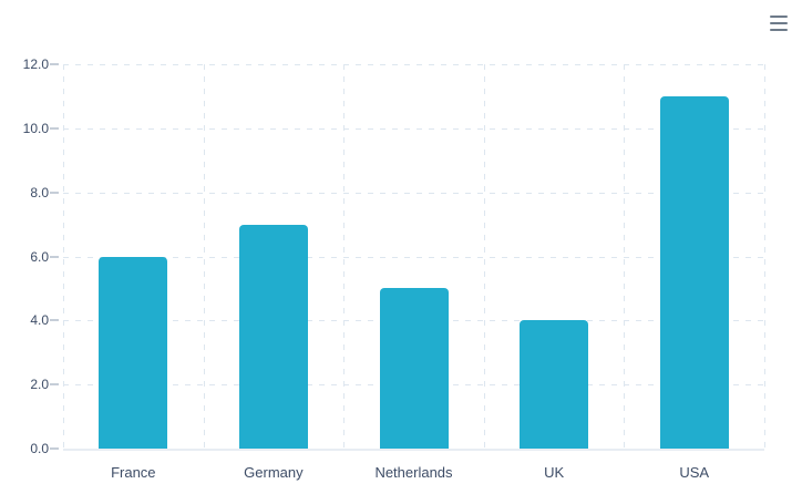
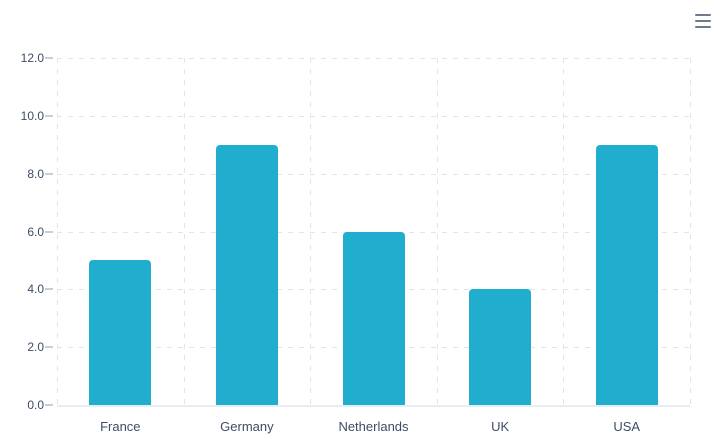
France: 6 -> 5
Germany: 7 -> 9
Netherlands: 5 -> 6
USA: 11 -> 9
